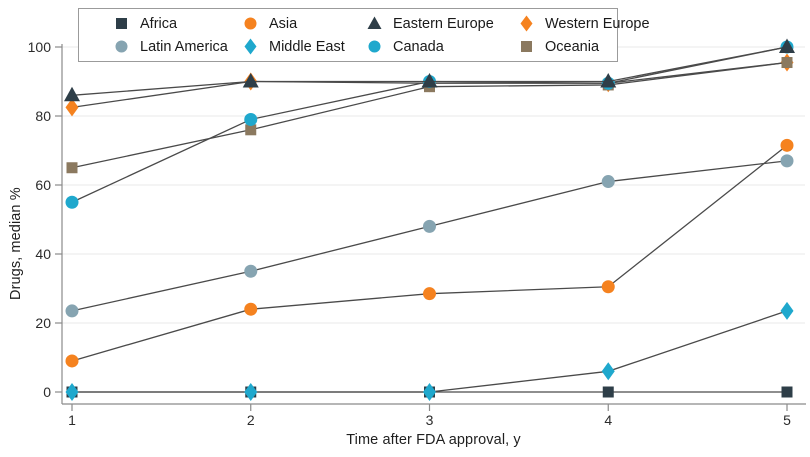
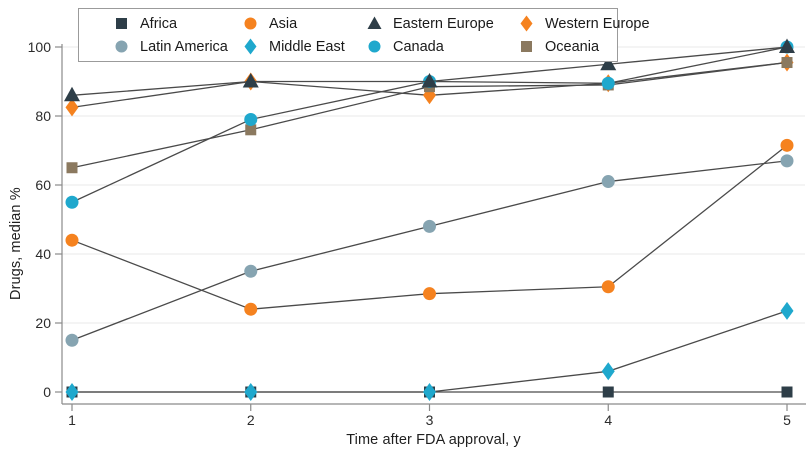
Latin America/1: 24 -> 15
Asia/1: 9 -> 44
Western Europe/3: 90 -> 86
Eastern Europe/4: 90 -> 95
